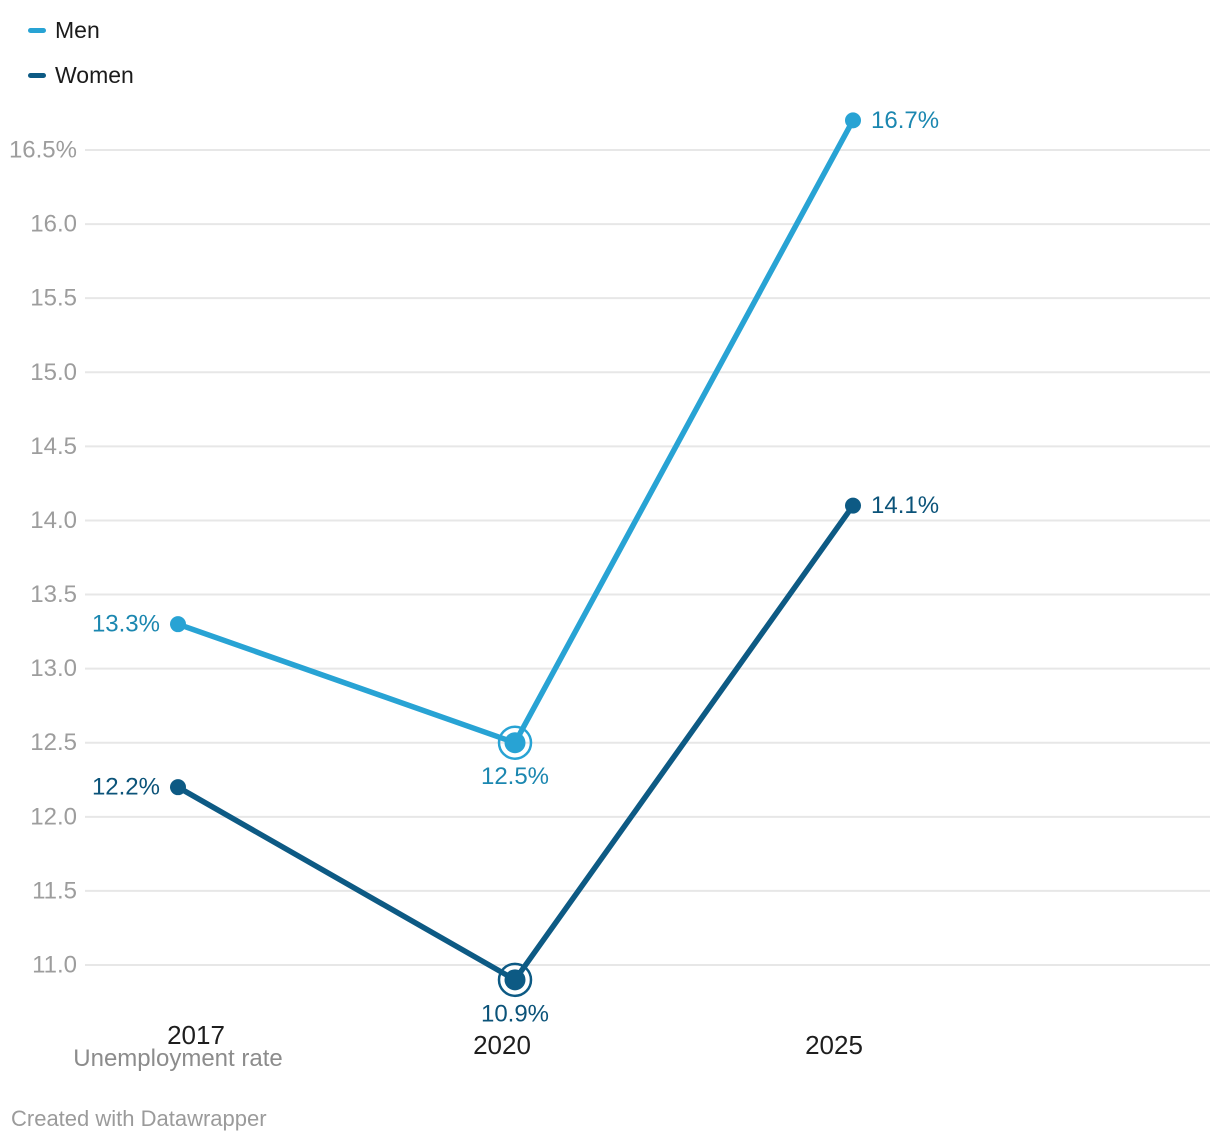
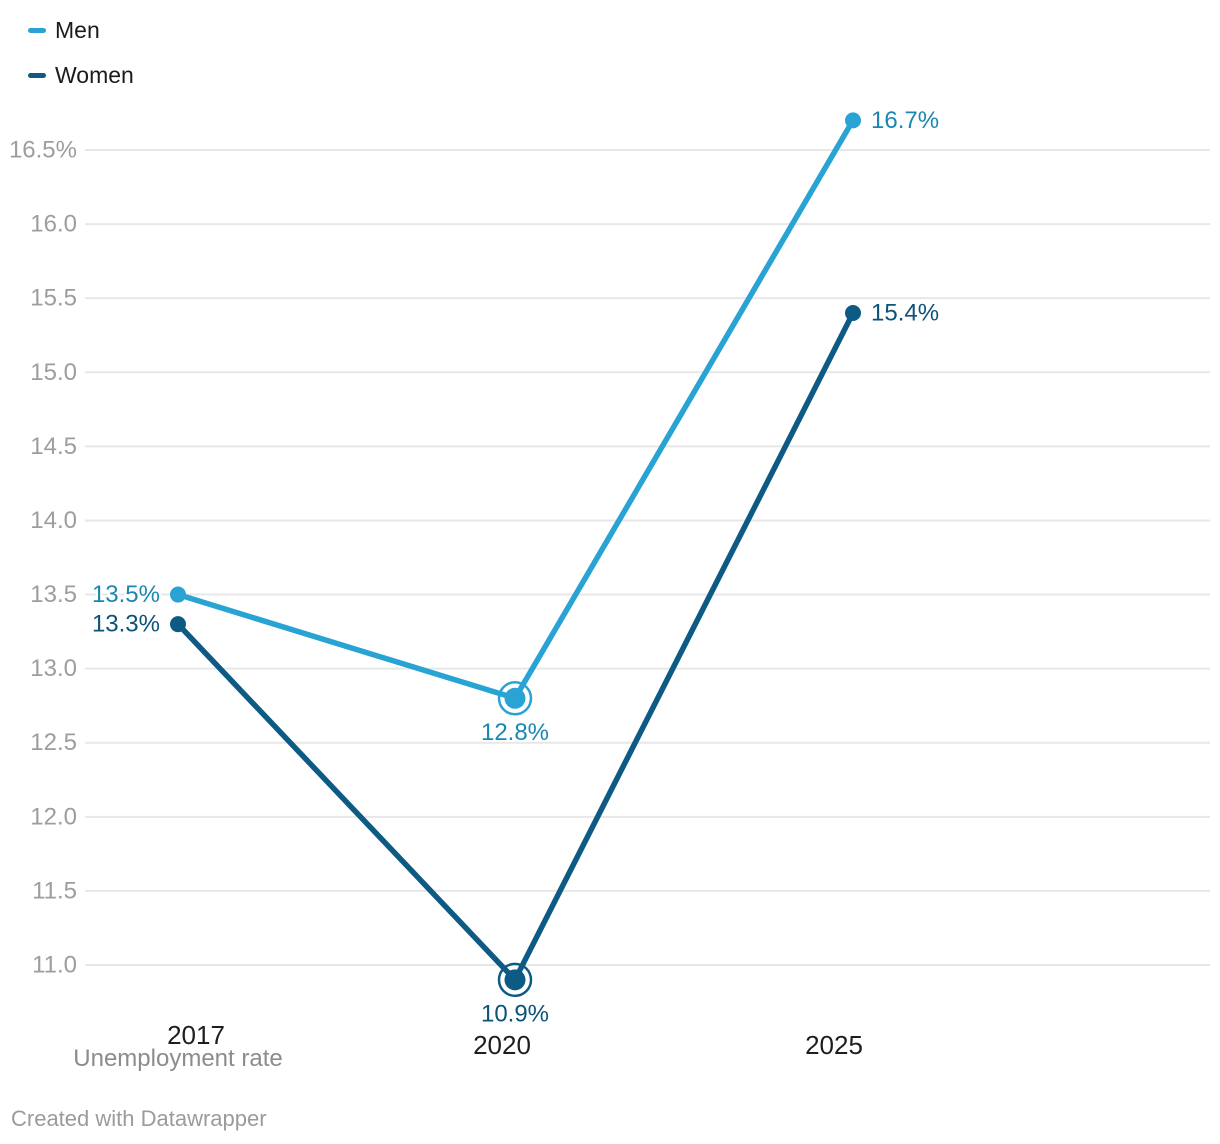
Men/2017: 13.3% -> 13.5%
Women/2017: 12.2% -> 13.3%
Men/2020: 12.5% -> 12.8%
Women/2025: 14.1% -> 15.4%
